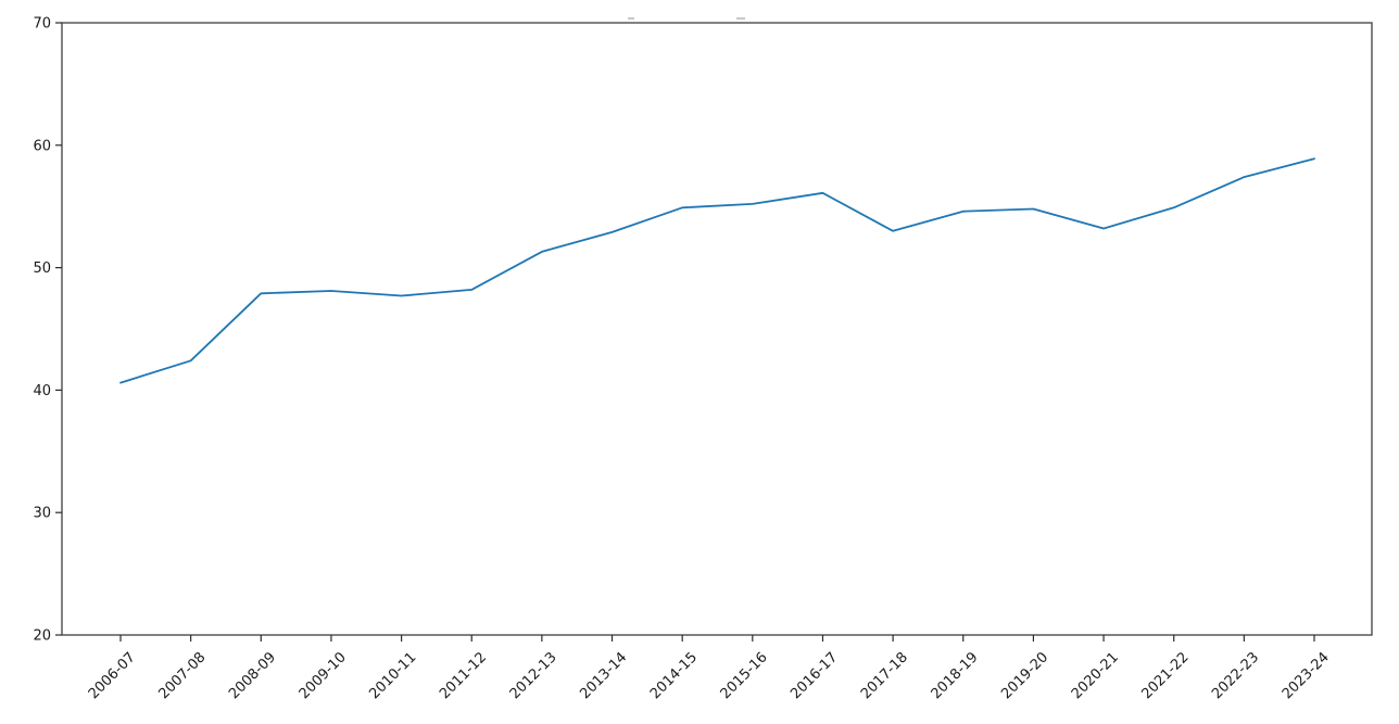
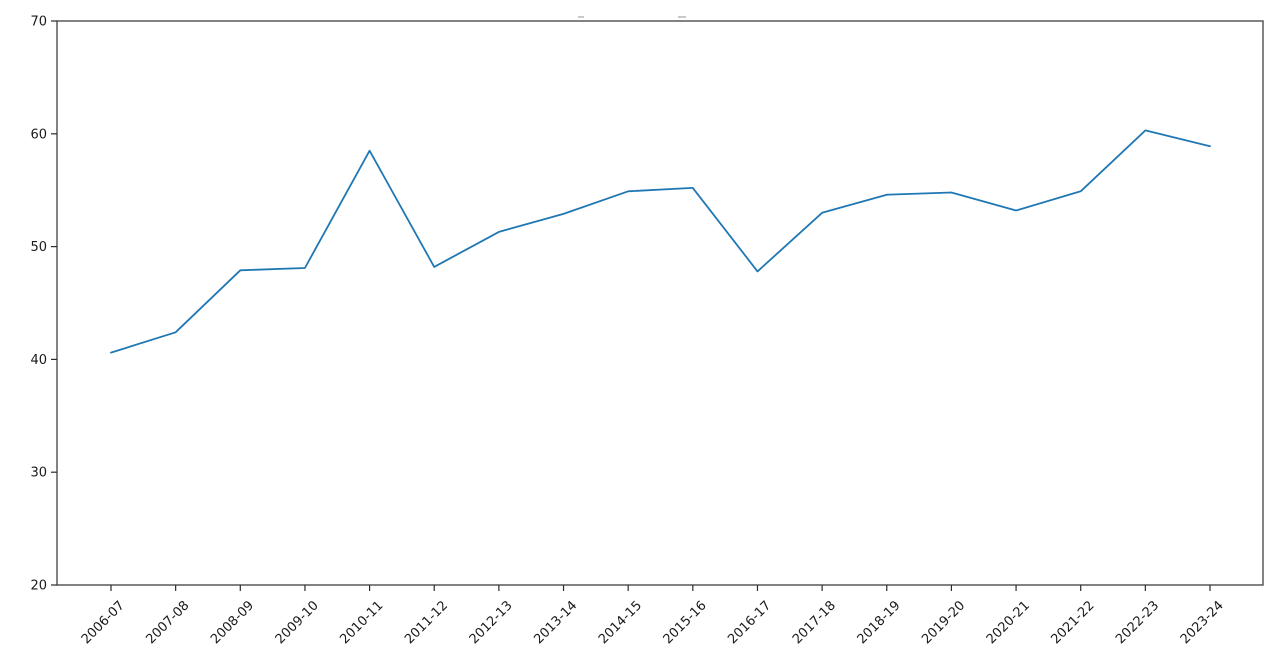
2010-11: 47.7 -> 58.5
2016-17: 56.1 -> 47.8
2022-23: 57.4 -> 60.3
